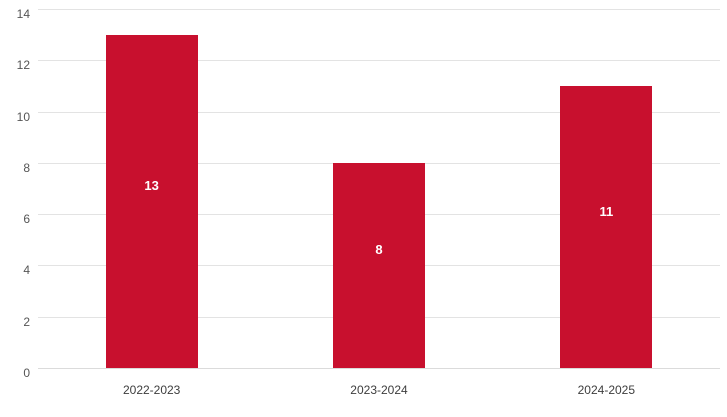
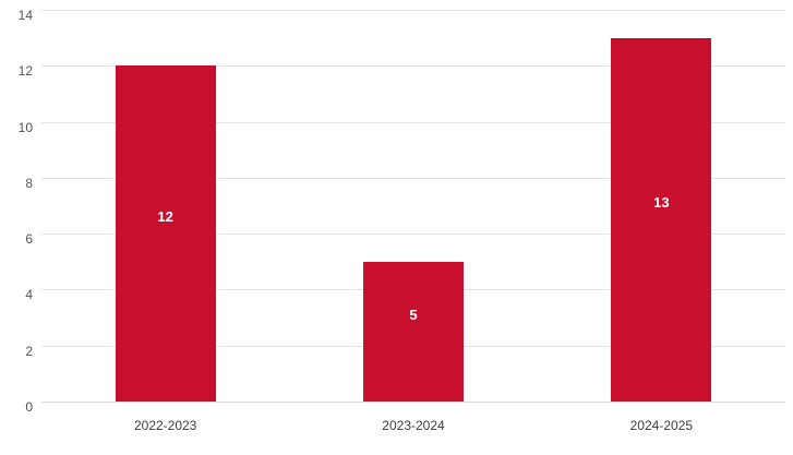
2022-2023: 13 -> 12
2023-2024: 8 -> 5
2024-2025: 11 -> 13
